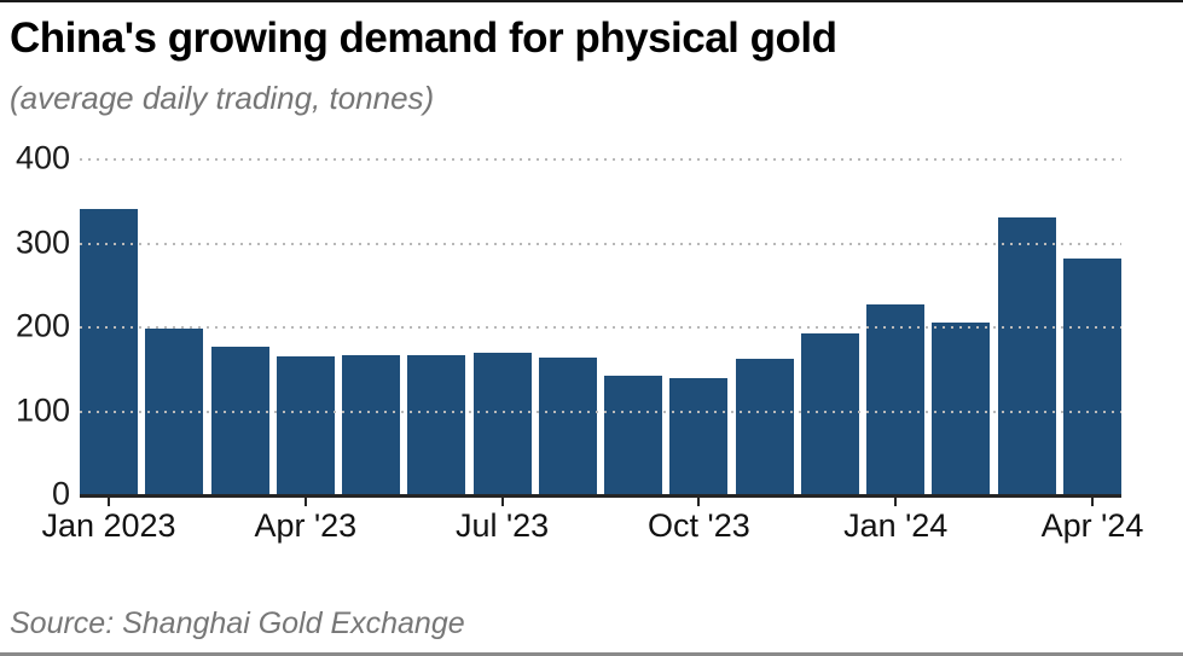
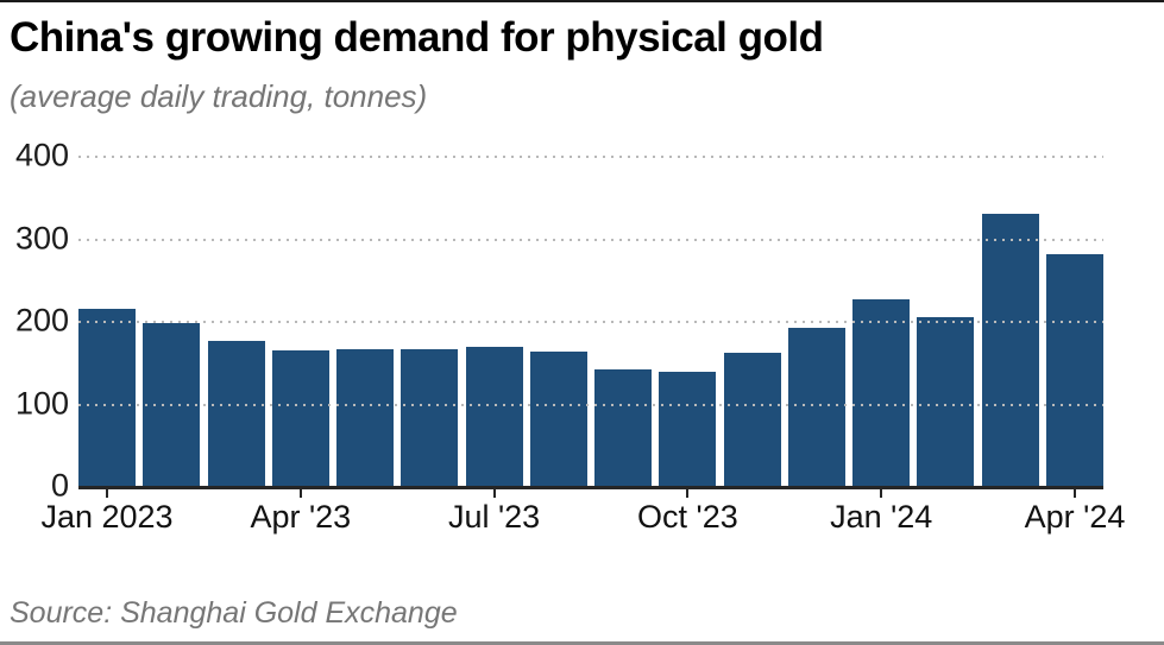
Jan 2023: 340 -> 220
